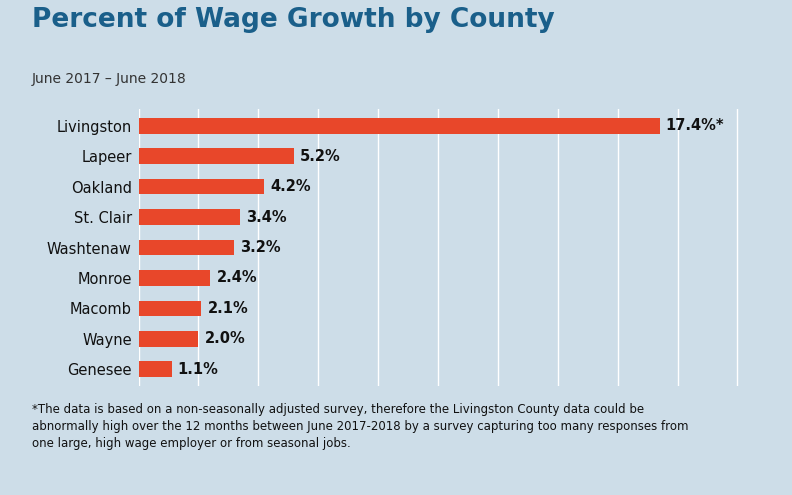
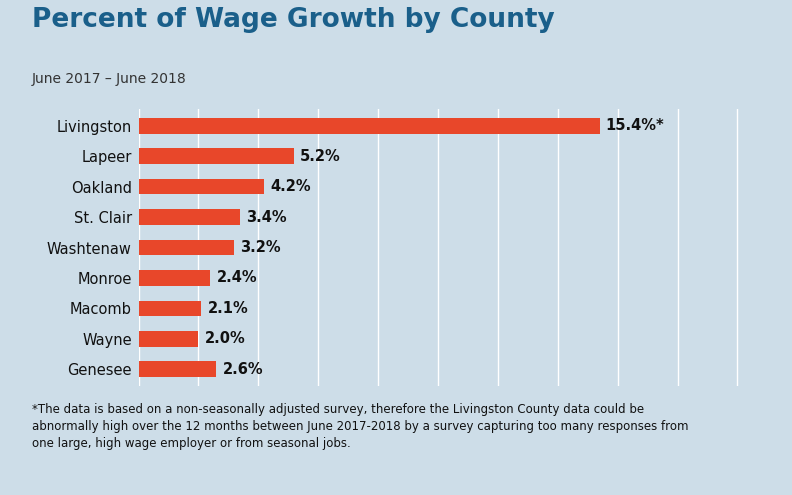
Livingston: 17.4%* -> 15.4%*
Genesee: 1.1% -> 2.6%
